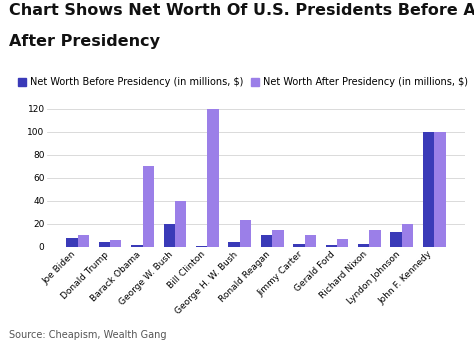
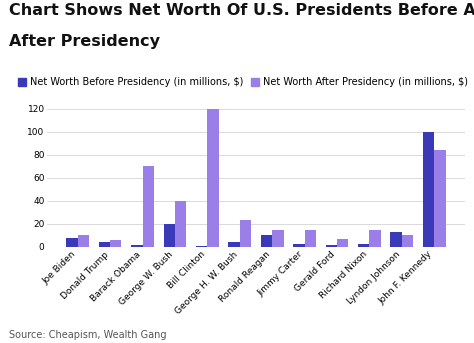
Net Worth After Presidency (in millions, $)/Jimmy Carter: 10 -> 15
Net Worth After Presidency (in millions, $)/Lyndon Johnson: 20 -> 10
Net Worth After Presidency (in millions, $)/John F. Kennedy: 100 -> 84
